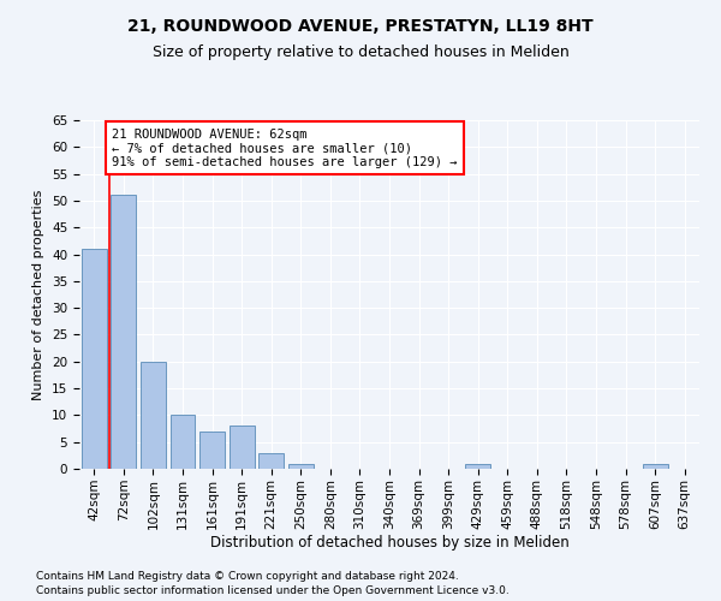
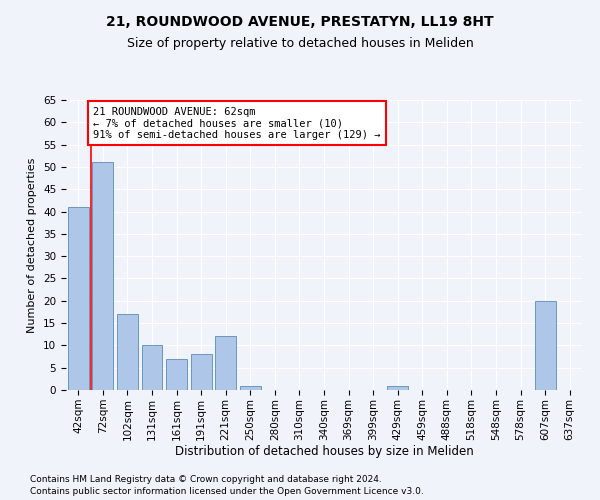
102sqm: 20 -> 17
221sqm: 3 -> 12
607sqm: 1 -> 20
